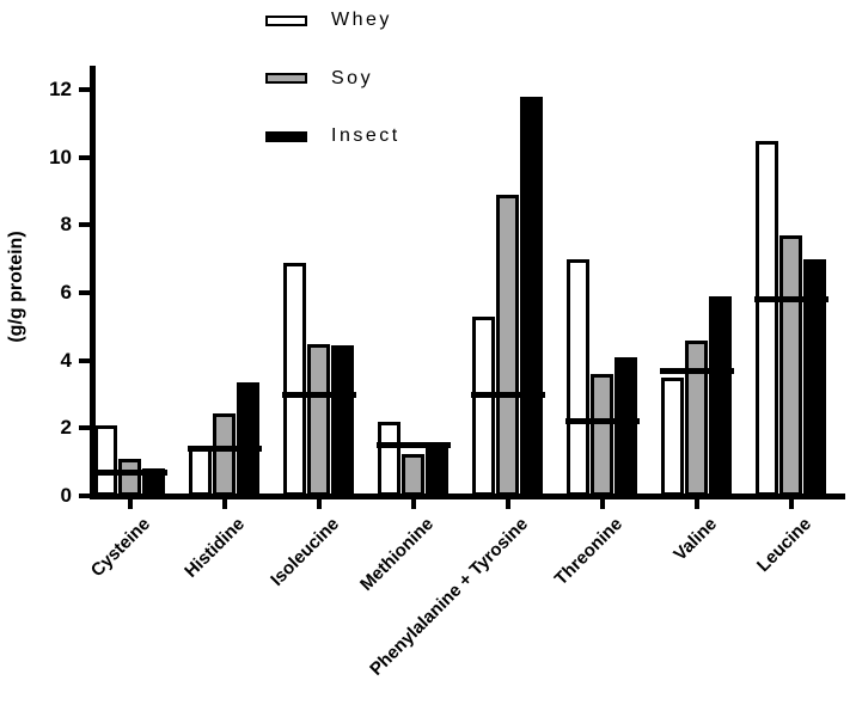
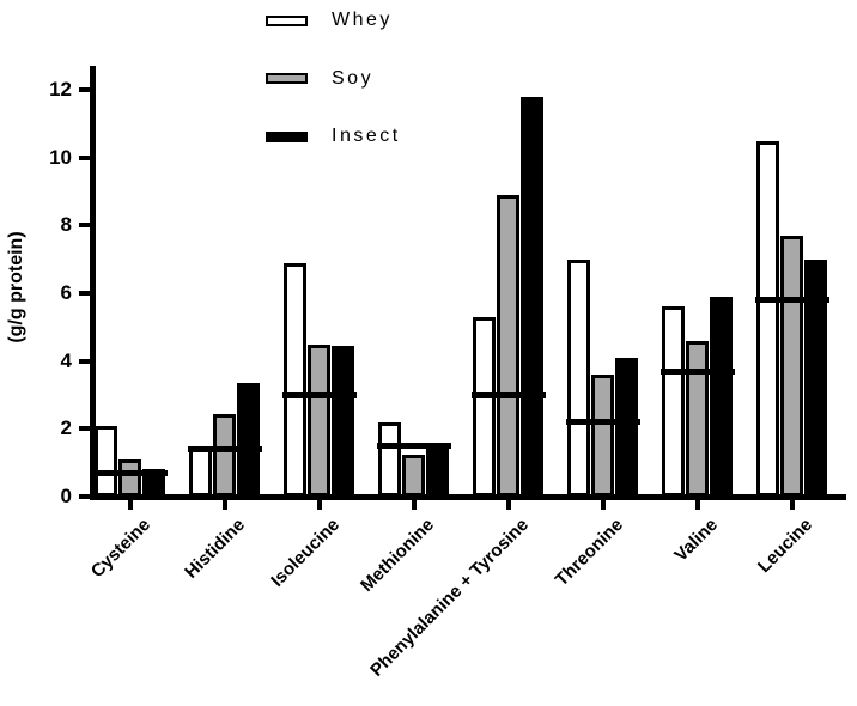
Whey/Valine: 3.5 -> 5.6
